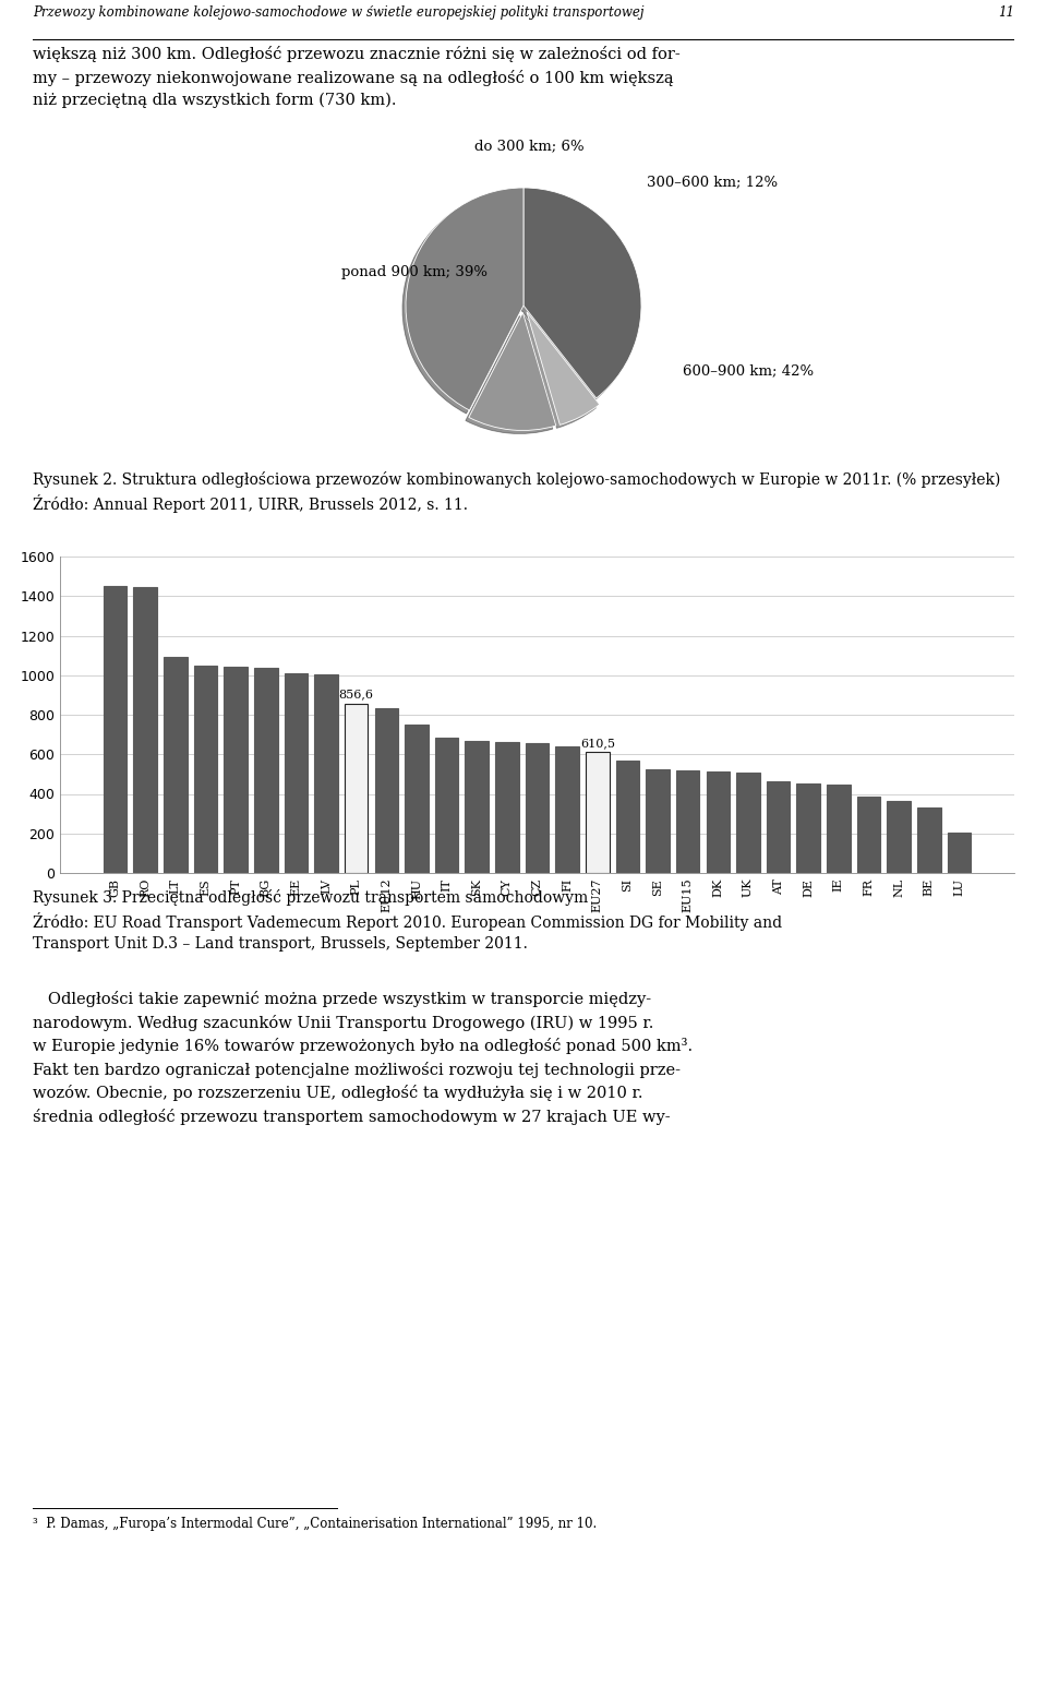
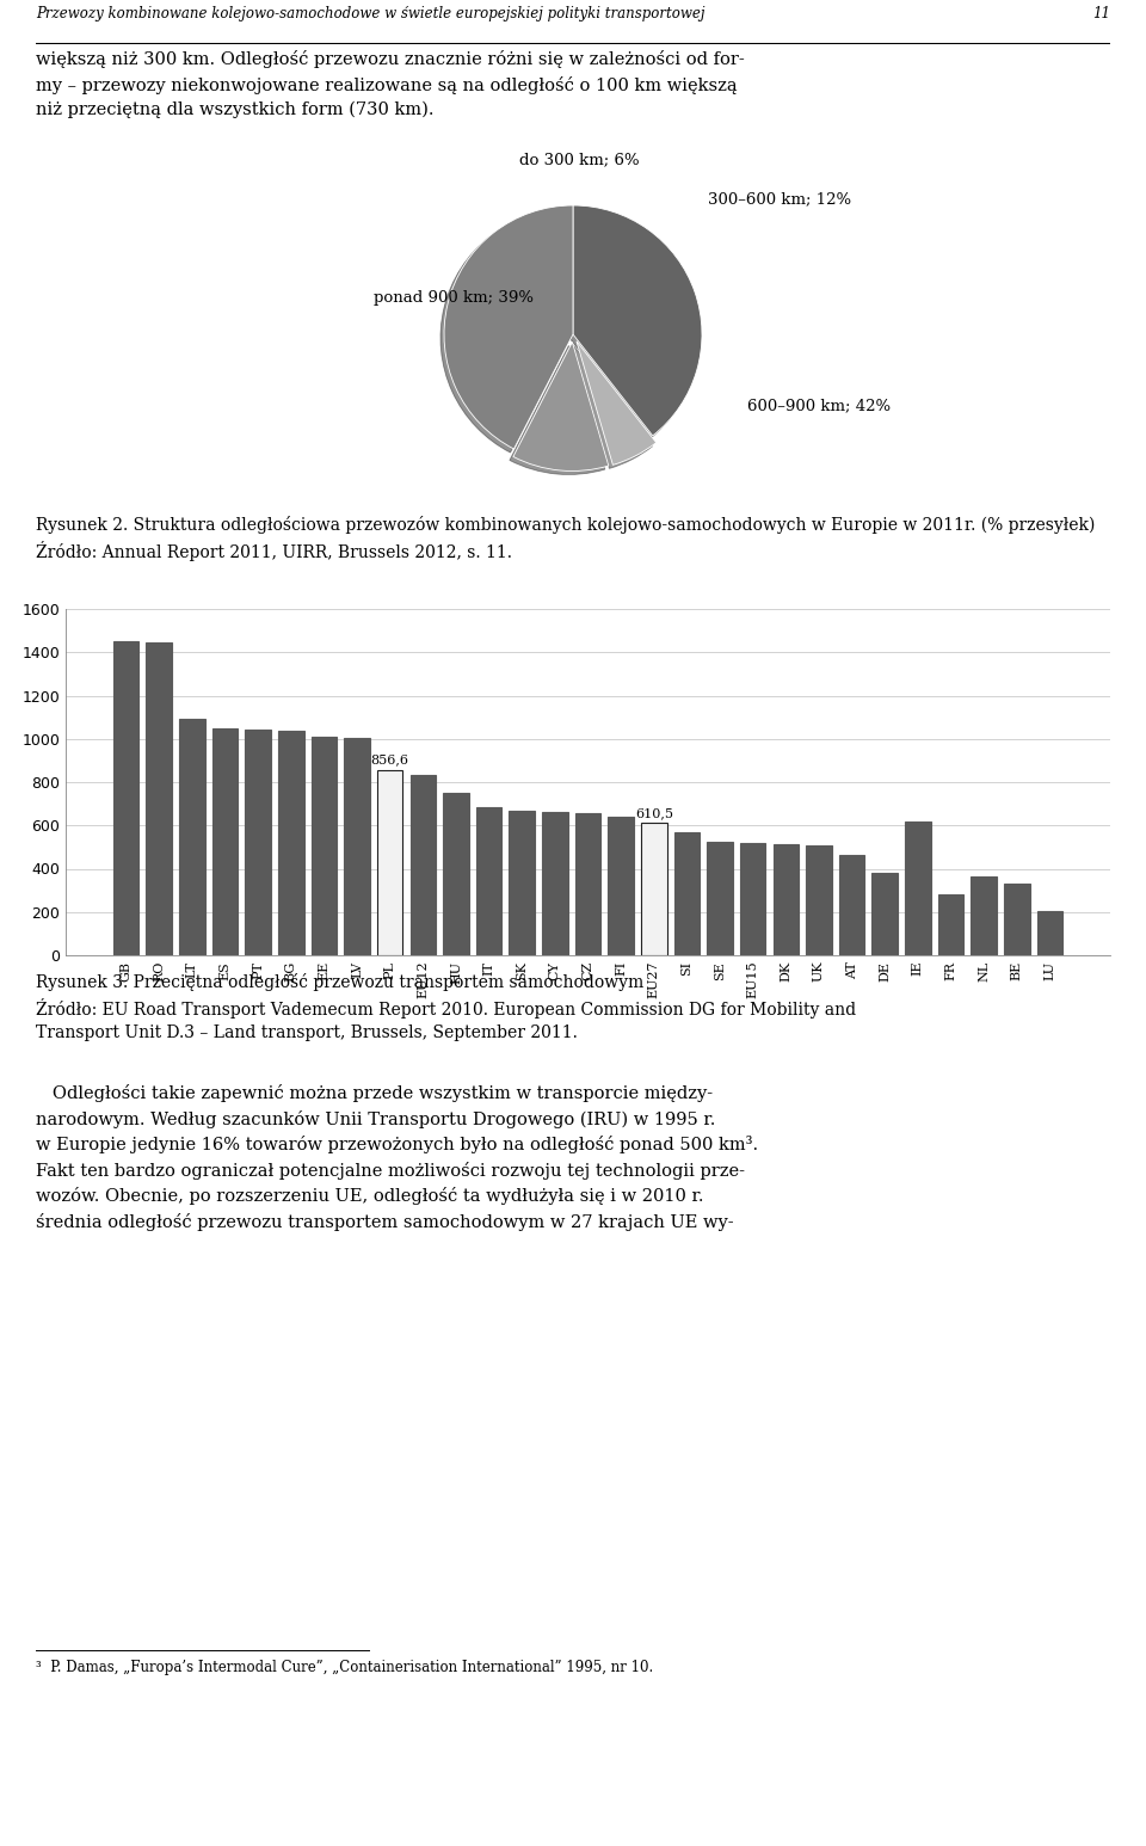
DE: 450 -> 380
IE: 440 -> 620
FR: 380 -> 280
